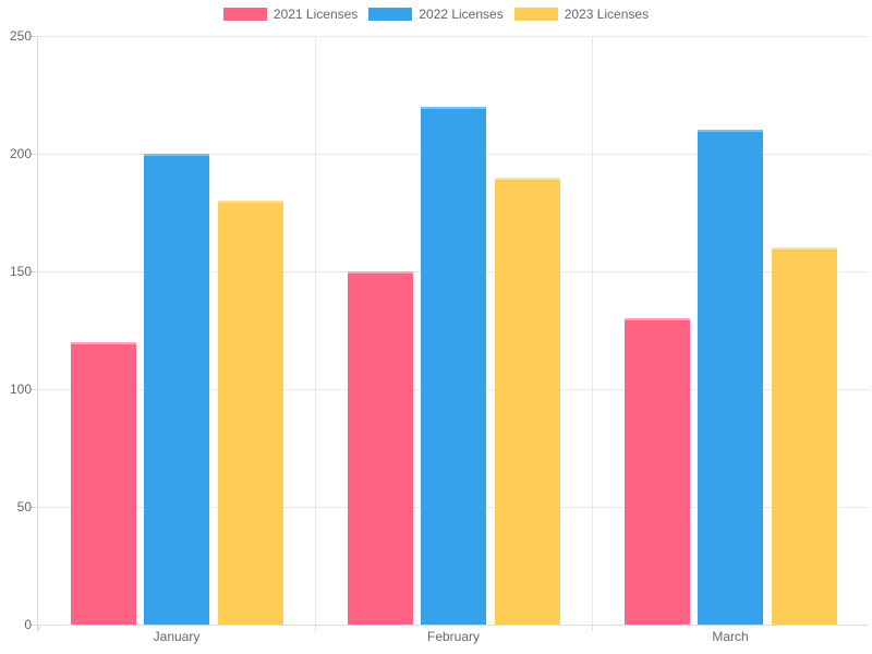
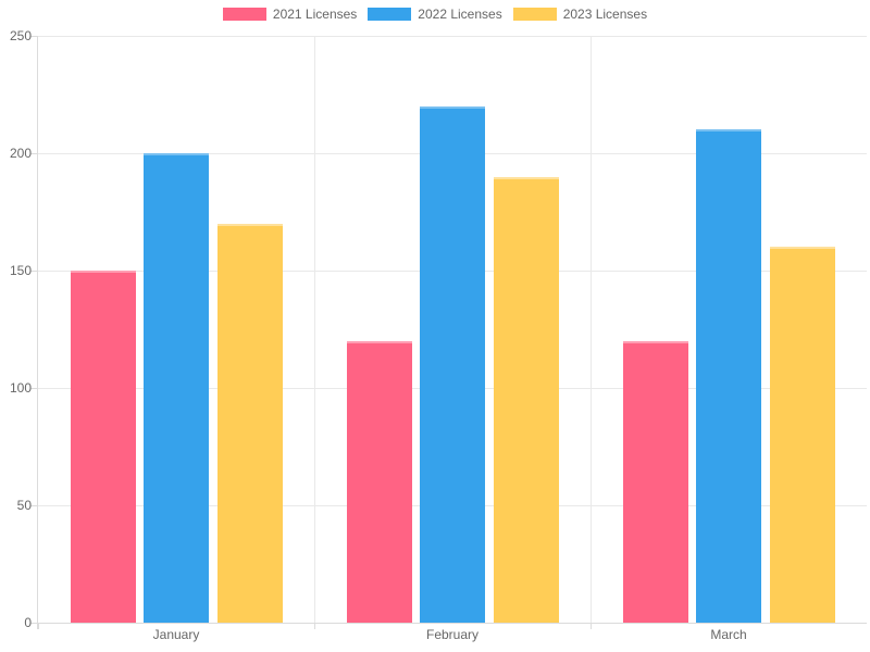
2021 Licenses/January: 120 -> 150
2023 Licenses/January: 180 -> 170
2021 Licenses/February: 150 -> 120
2021 Licenses/March: 130 -> 120
